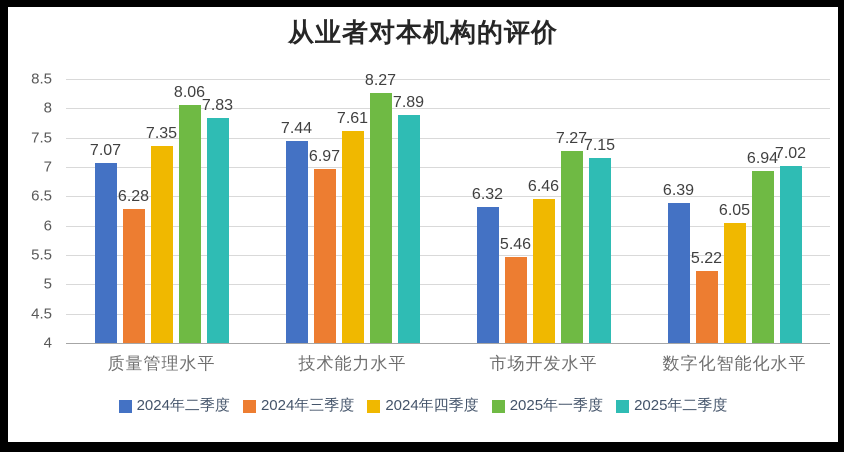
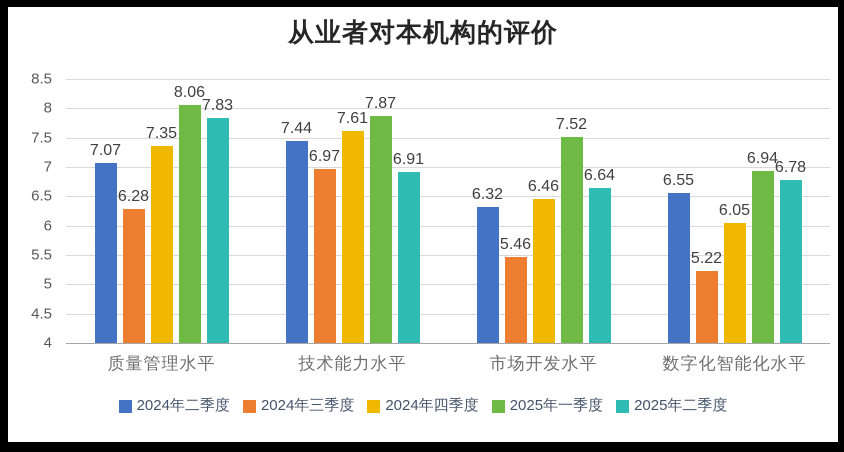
2025年一季度/技术能力水平: 8.27 -> 7.87
2025年二季度/技术能力水平: 7.89 -> 6.91
2025年一季度/市场开发水平: 7.27 -> 7.52
2025年二季度/市场开发水平: 7.15 -> 6.64
2024年二季度/数字化智能化水平: 6.39 -> 6.55
2025年二季度/数字化智能化水平: 7.02 -> 6.78
